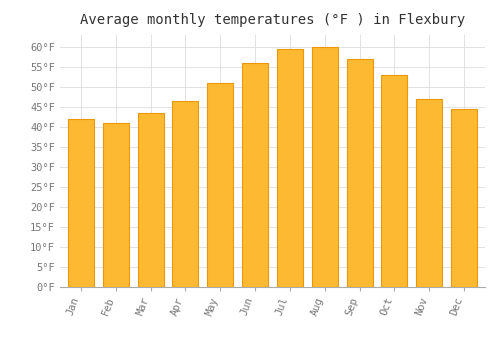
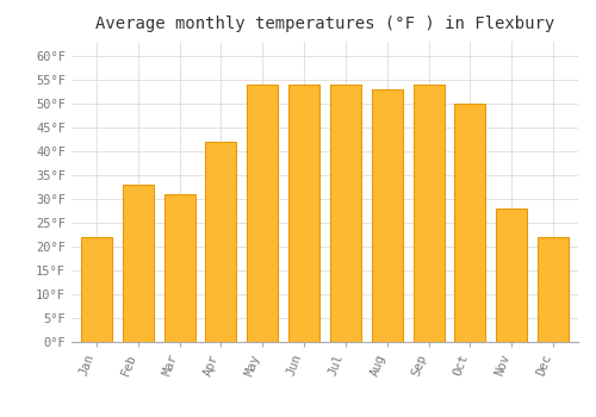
Jan: 42.0°F -> 22.0°F
Feb: 41.0°F -> 33.0°F
Mar: 43.5°F -> 31.0°F
Apr: 46.5°F -> 42.0°F
May: 51.0°F -> 54.0°F
Jun: 56.0°F -> 54.0°F
Jul: 59.5°F -> 54.0°F
Aug: 60.0°F -> 53.0°F
Sep: 57.0°F -> 54.0°F
Oct: 53.0°F -> 50.0°F
Nov: 47.0°F -> 28.0°F
Dec: 44.5°F -> 22.0°F
